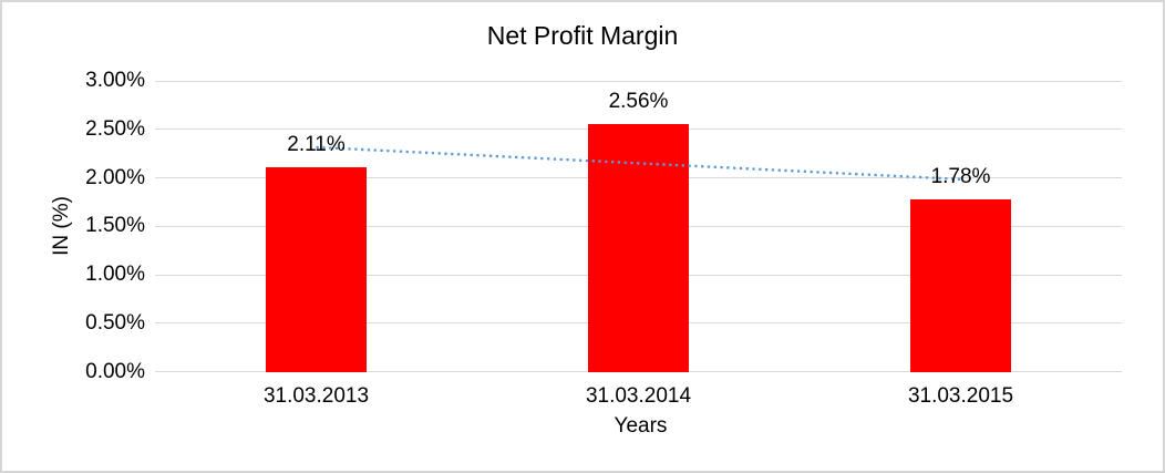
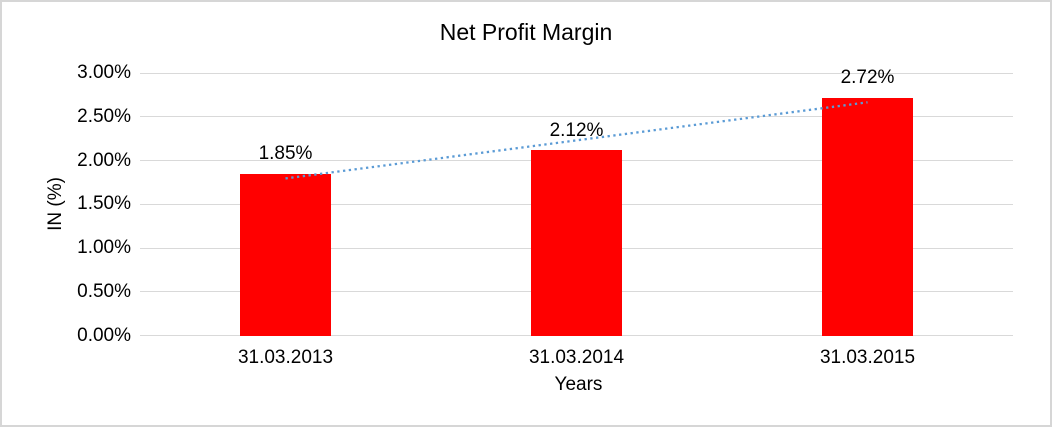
31.03.2013: 2.11% -> 1.85%
31.03.2014: 2.56% -> 2.12%
31.03.2015: 1.78% -> 2.72%
